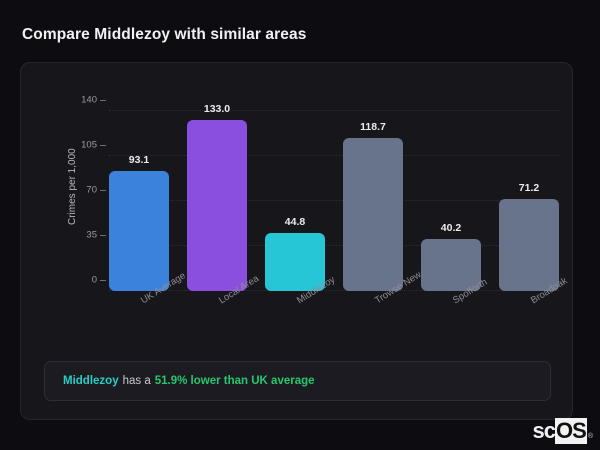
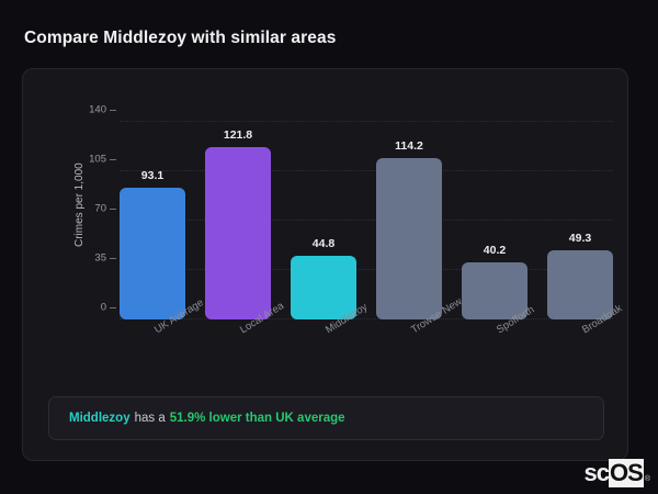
Local Area: 133.0 -> 121.8
Trowse New…: 118.7 -> 114.2
Broadoak: 71.2 -> 49.3
